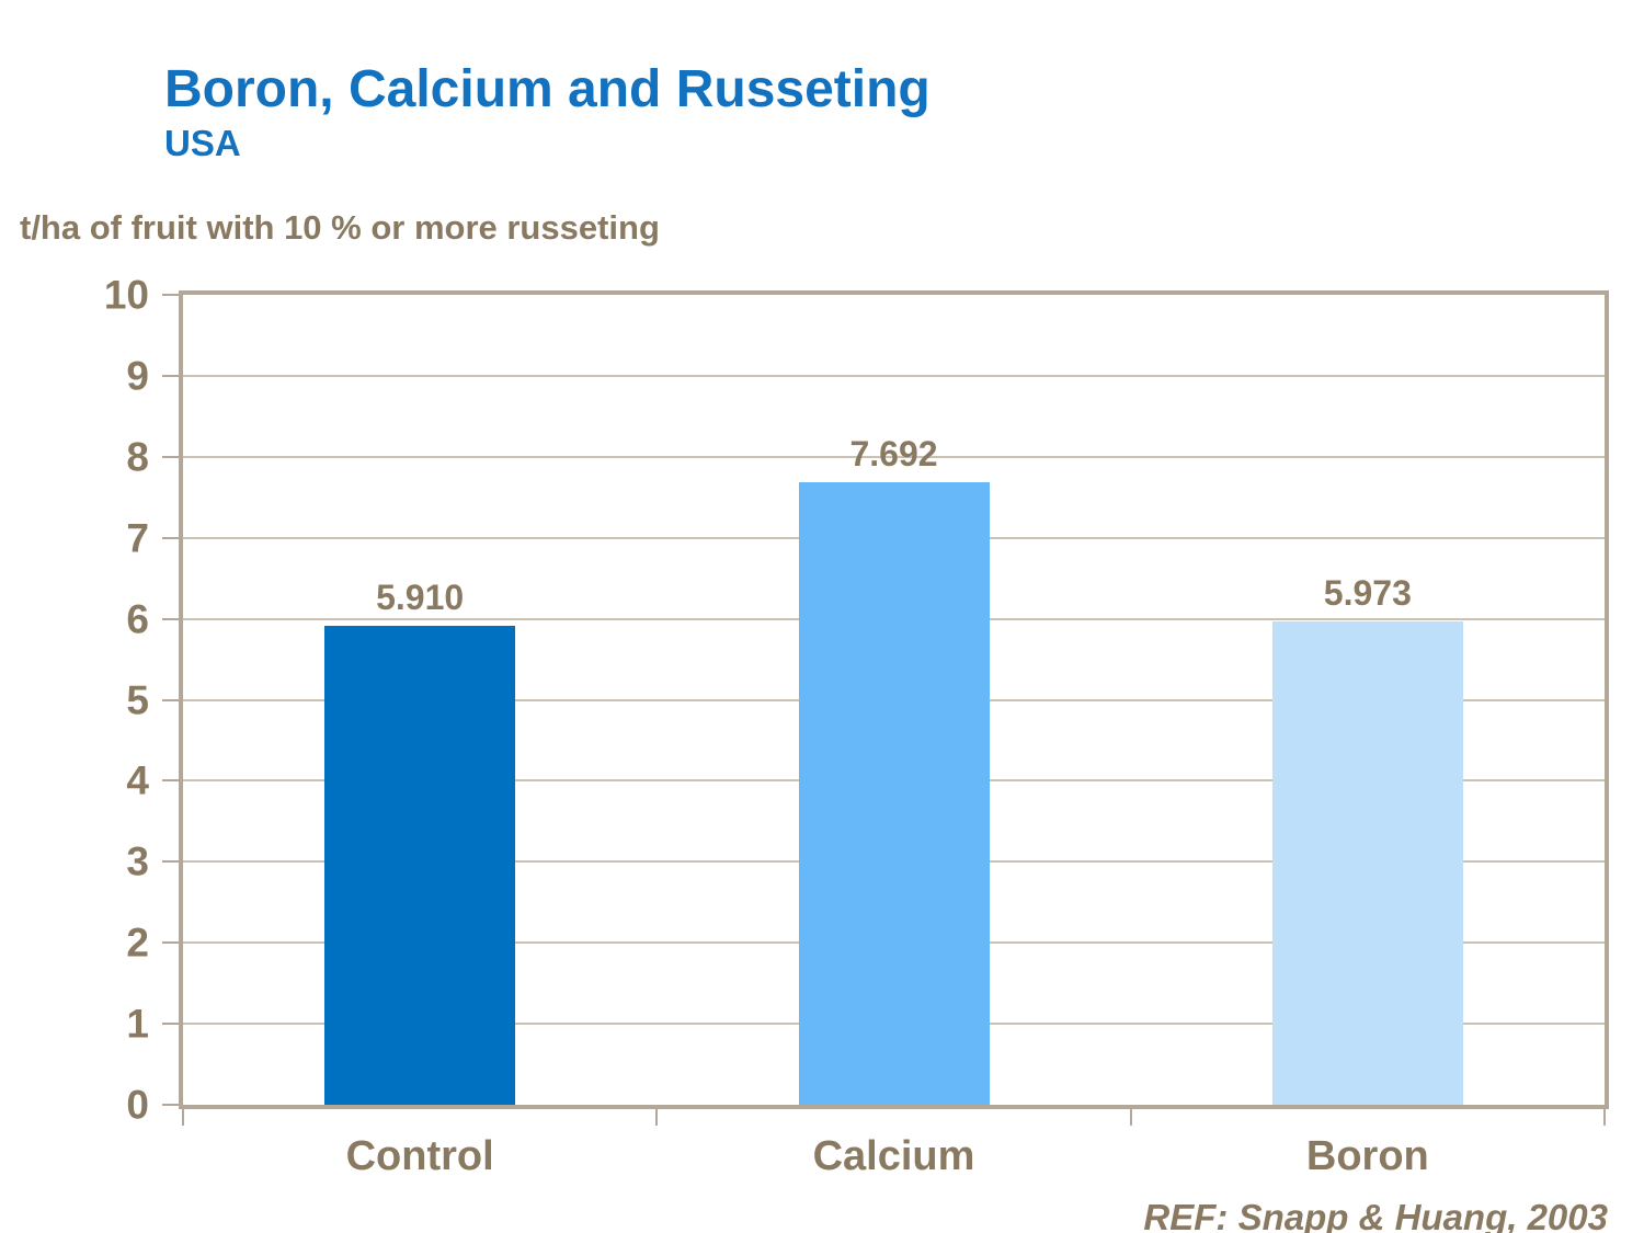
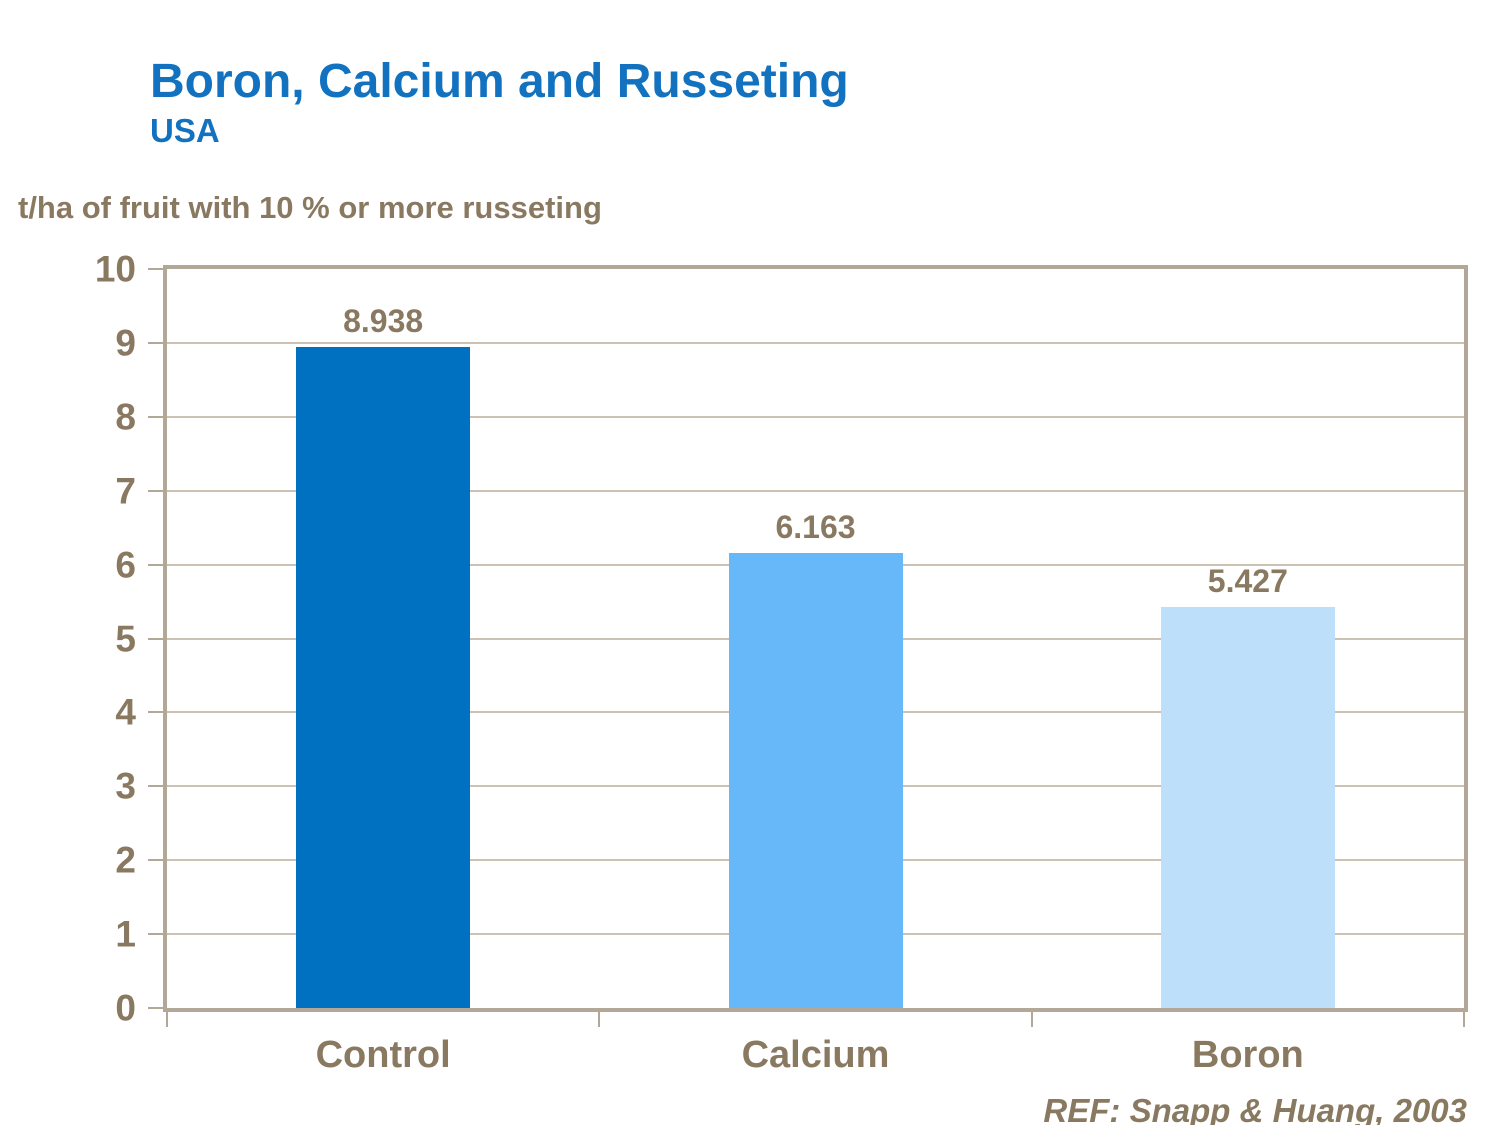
Control: 5.910 -> 8.938
Calcium: 7.692 -> 6.163
Boron: 5.973 -> 5.427
